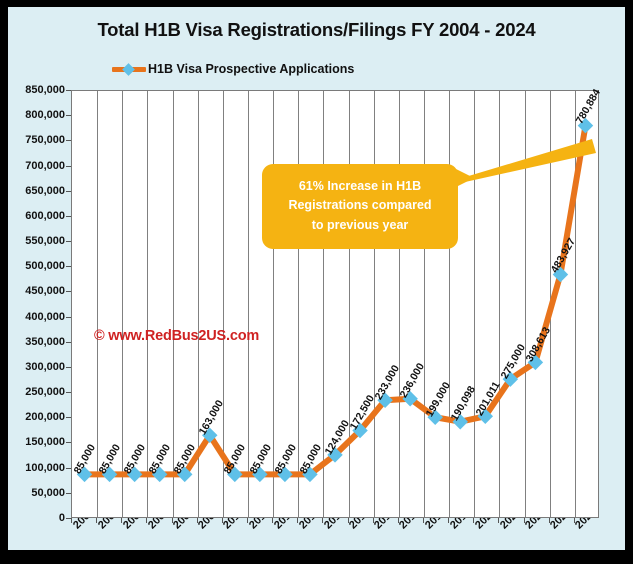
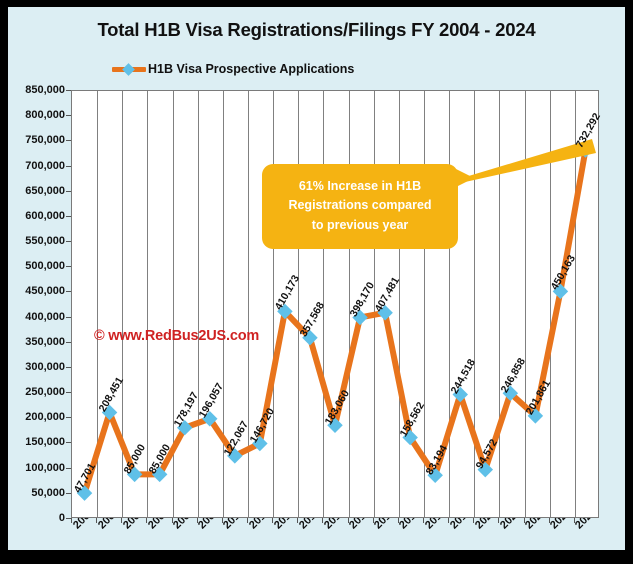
2004: 85,000 -> 47,701
2005: 85,000 -> 208,451
2008: 85,000 -> 178,197
2009: 163,000 -> 196,057
2010: 85,000 -> 122,067
2011: 85,000 -> 146,720
2012: 85,000 -> 410,173
2013: 85,000 -> 357,568
2014: 124,000 -> 183,060
2015: 172,500 -> 398,170
2016: 233,000 -> 407,481
2017: 236,000 -> 158,562
2018: 199,000 -> 83,194
2019: 190,098 -> 244,518
2020: 201,011 -> 94,572
2021: 275,000 -> 246,858
2022: 308,613 -> 201,861
2023: 483,927 -> 450,163
2024: 780,884 -> 732,292
